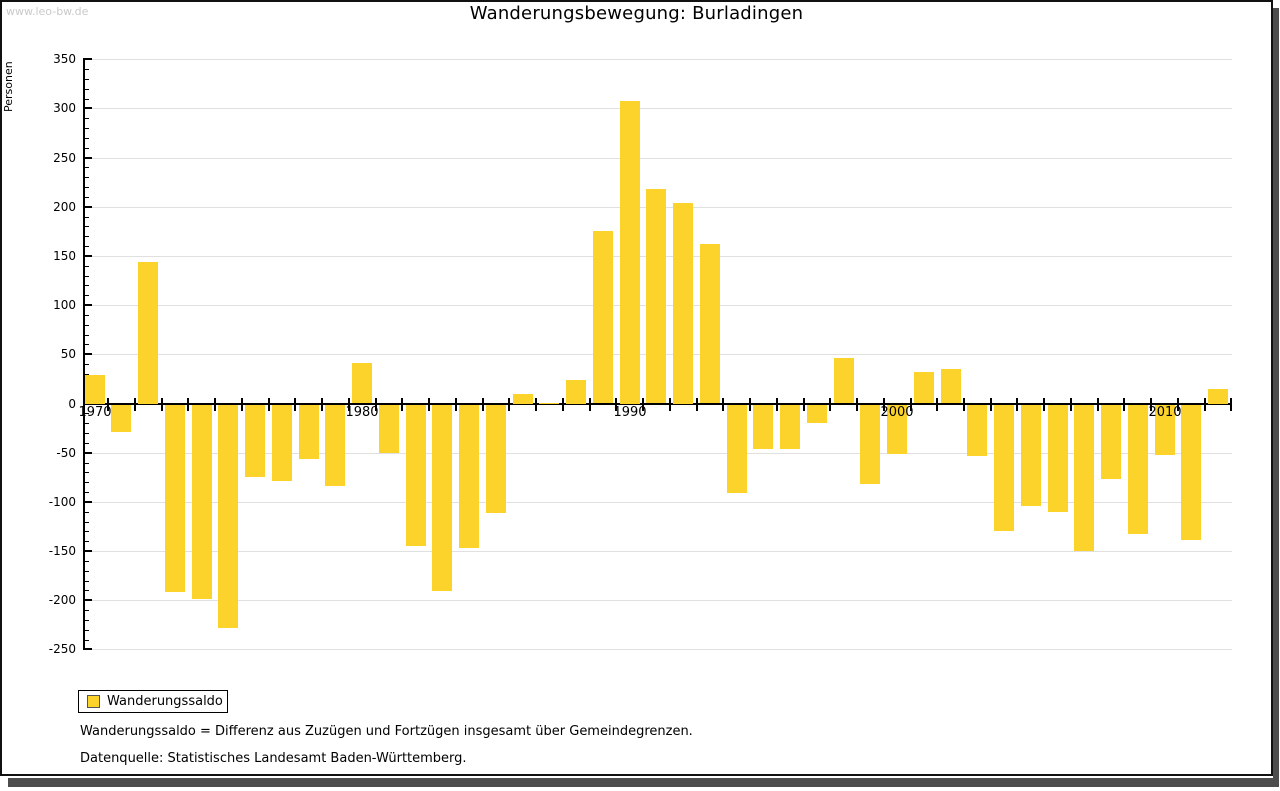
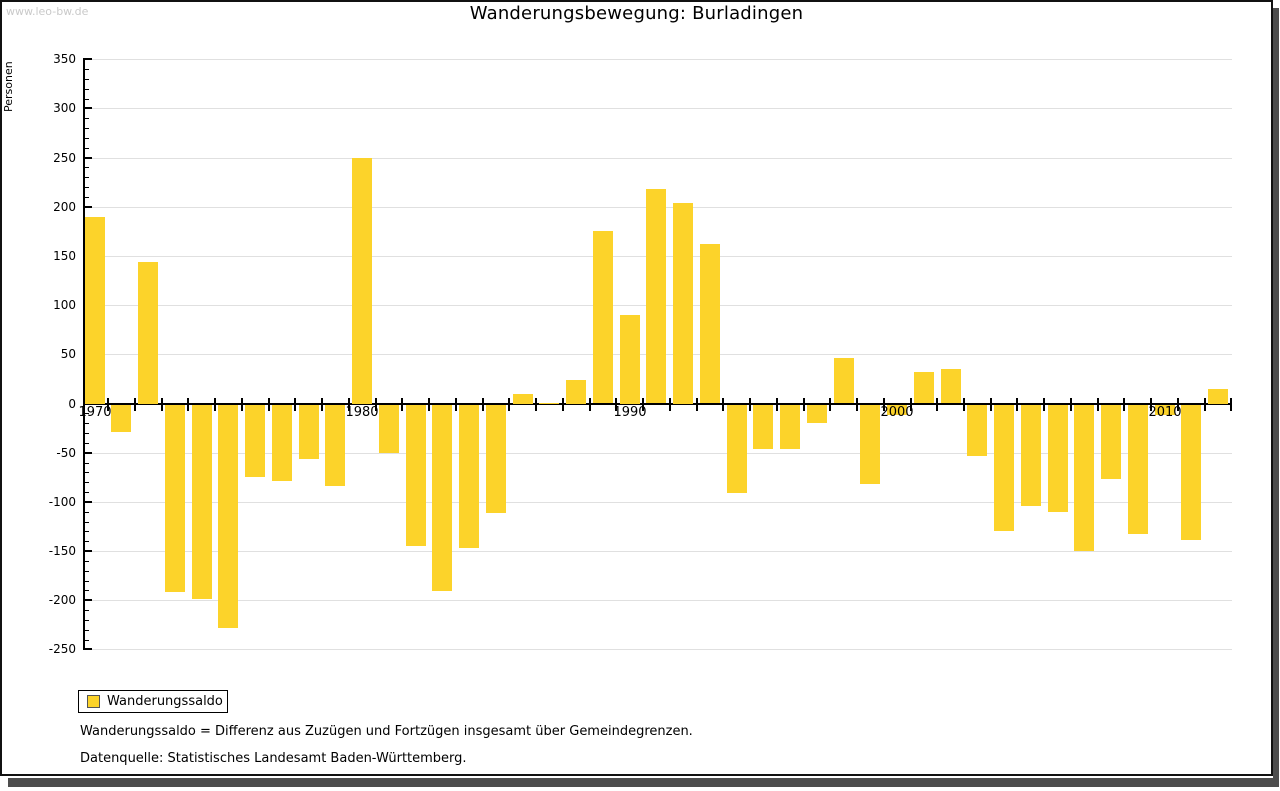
1970: 30 -> 190
1980: 40 -> 250
1990: 310 -> 90
2000: -50 -> -10
2010: -50 -> -10
